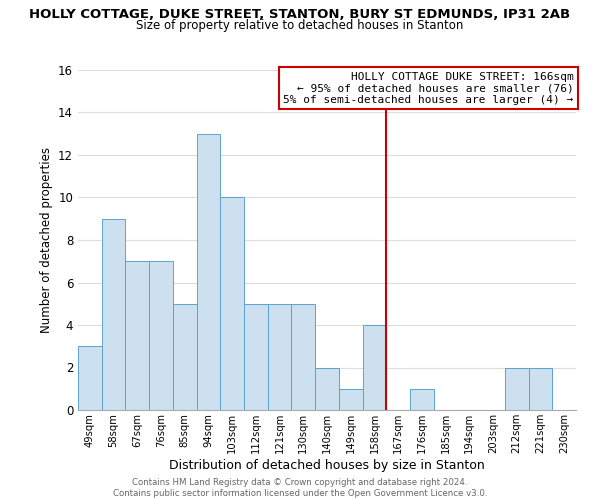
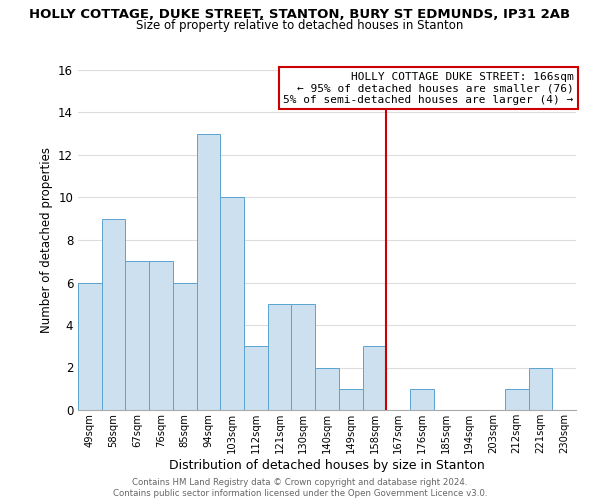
49sqm: 3 -> 6
85sqm: 5 -> 6
112sqm: 5 -> 3
158sqm: 4 -> 3
212sqm: 2 -> 1
